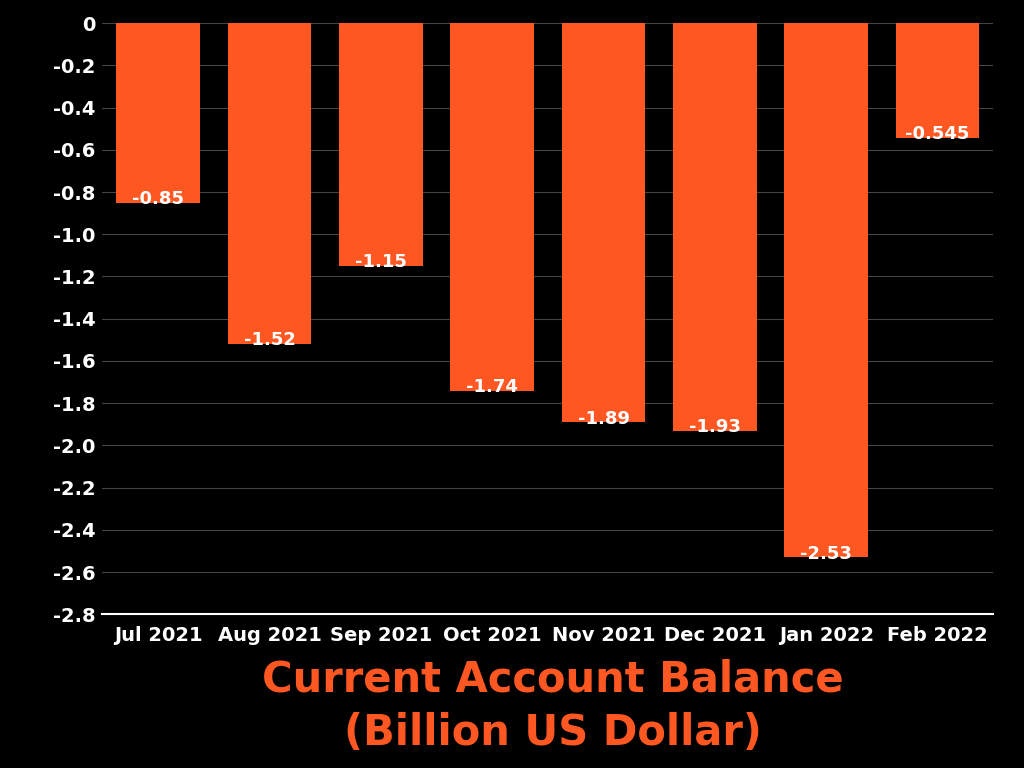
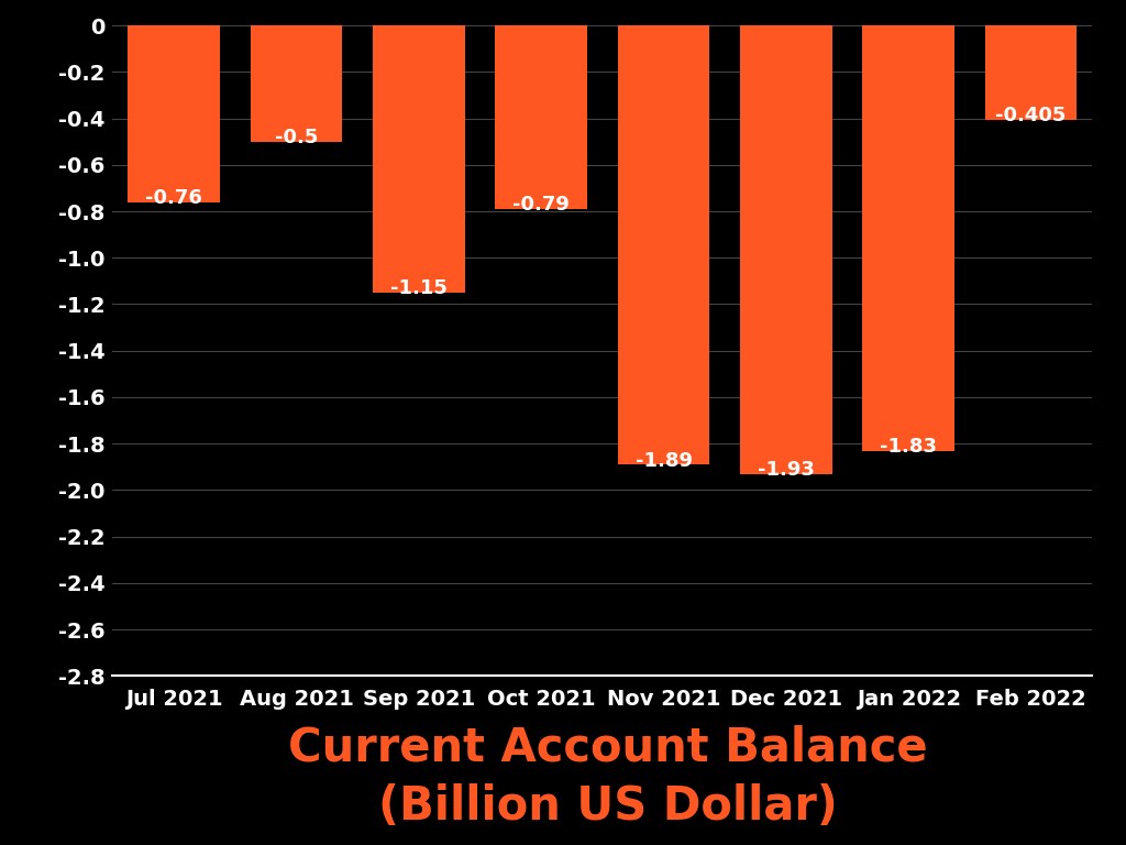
Jul 2021: -0.85 -> -0.76
Aug 2021: -1.52 -> -0.5
Oct 2021: -1.74 -> -0.79
Jan 2022: -2.53 -> -1.83
Feb 2022: -0.545 -> -0.405
